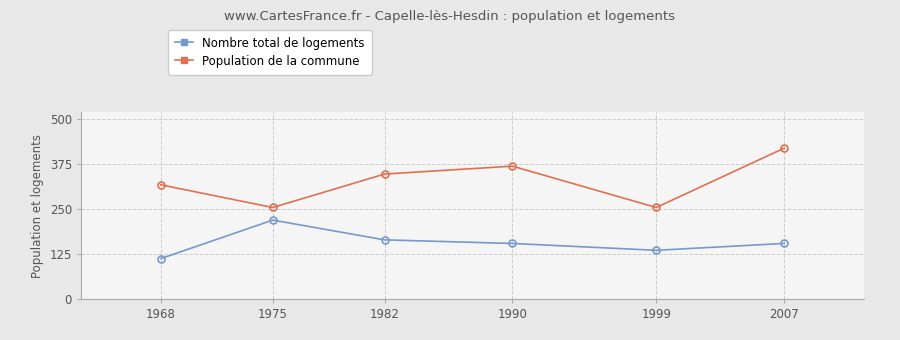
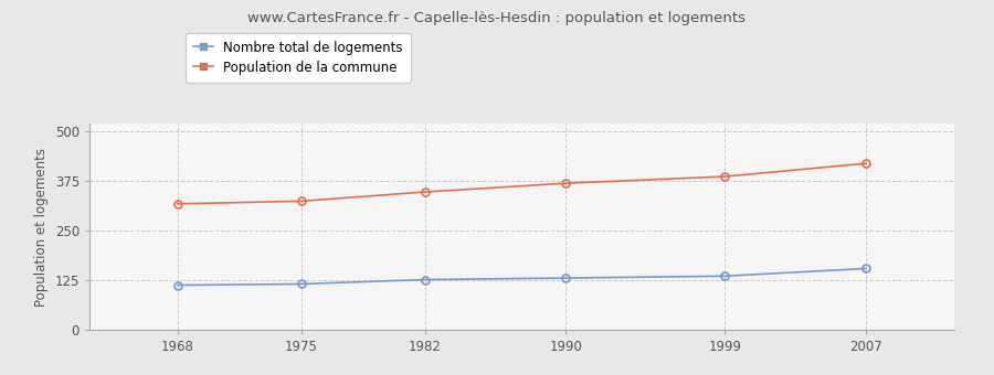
Nombre total de logements/1975: 220 -> 116
Population de la commune/1975: 255 -> 325
Nombre total de logements/1982: 165 -> 127
Nombre total de logements/1990: 155 -> 131
Population de la commune/1999: 255 -> 387
